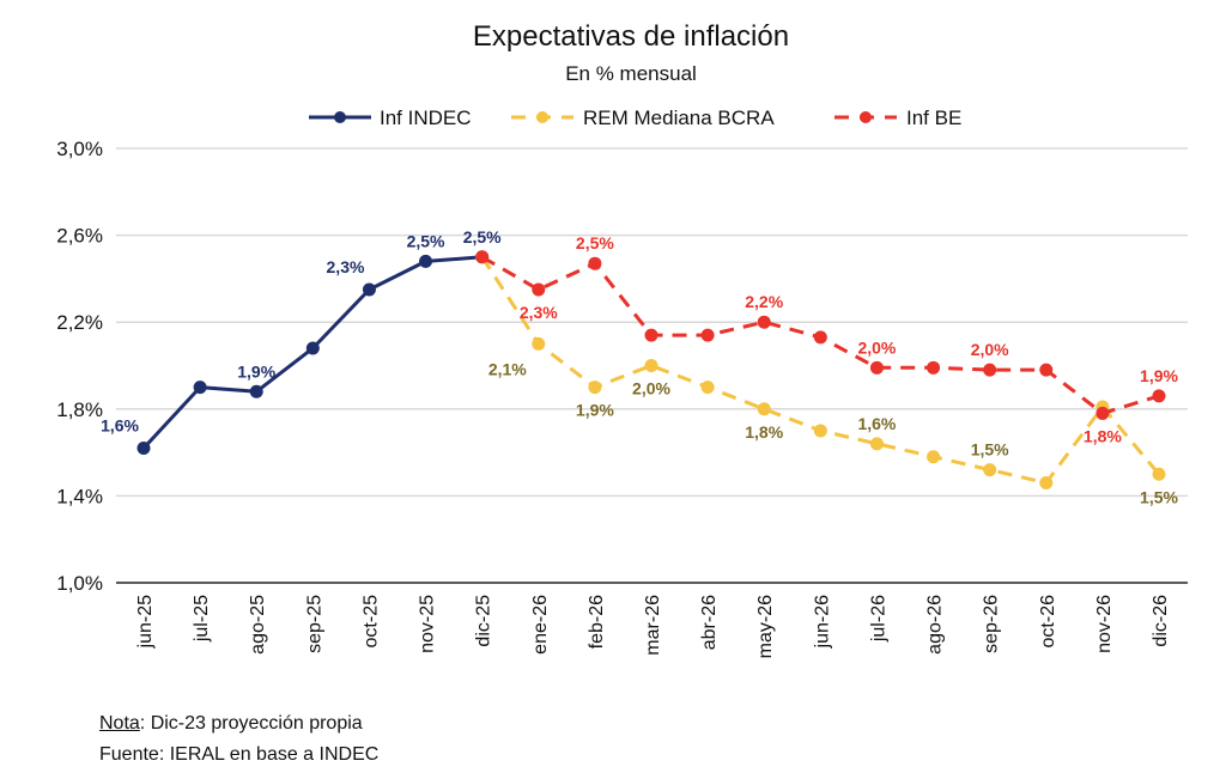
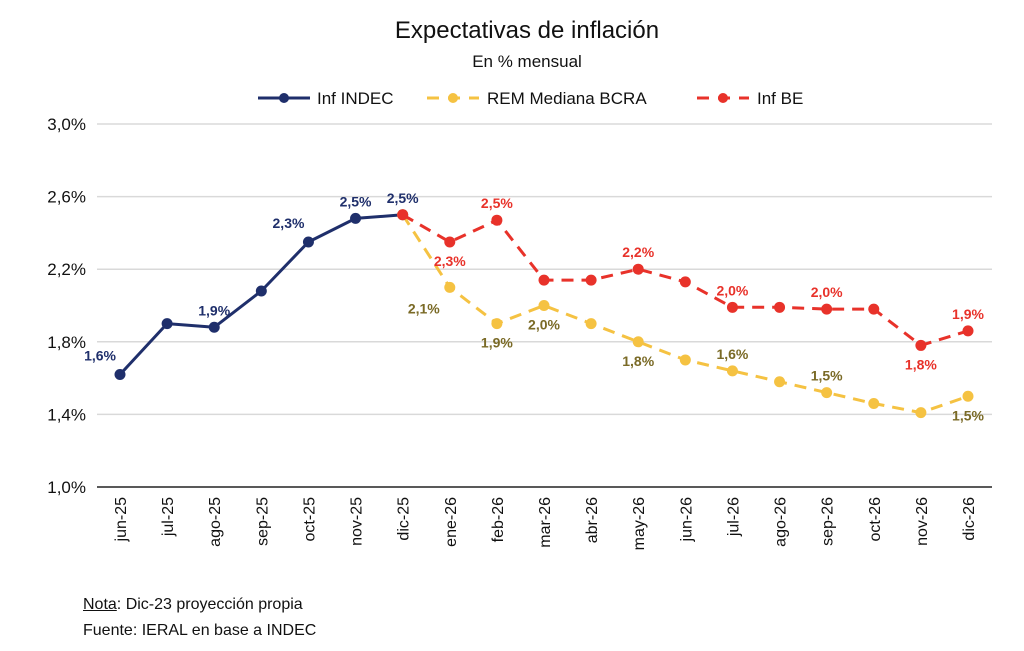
REM Mediana BCRA/nov-26: 1,81% -> 1,41%
